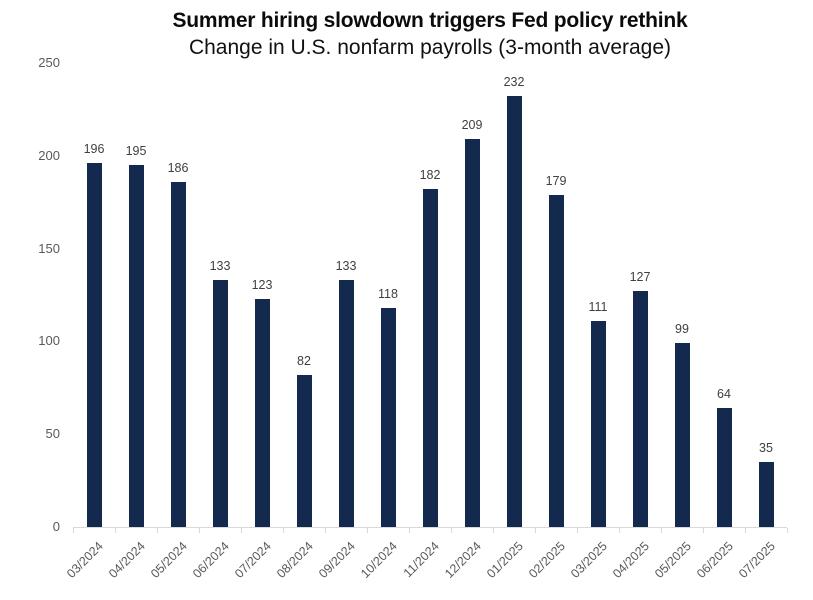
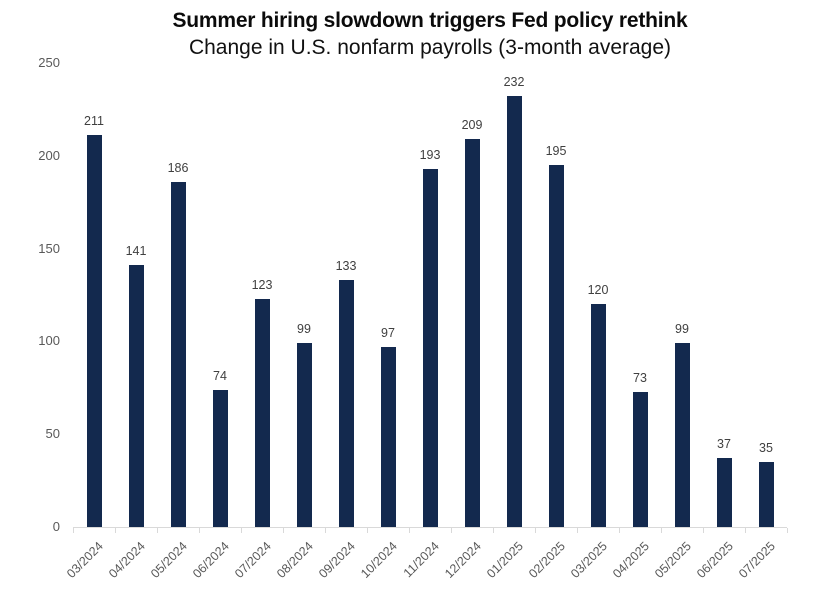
03/2024: 196 -> 211
04/2024: 195 -> 141
06/2024: 133 -> 74
08/2024: 82 -> 99
10/2024: 118 -> 97
11/2024: 182 -> 193
02/2025: 179 -> 195
03/2025: 111 -> 120
04/2025: 127 -> 73
06/2025: 64 -> 37
